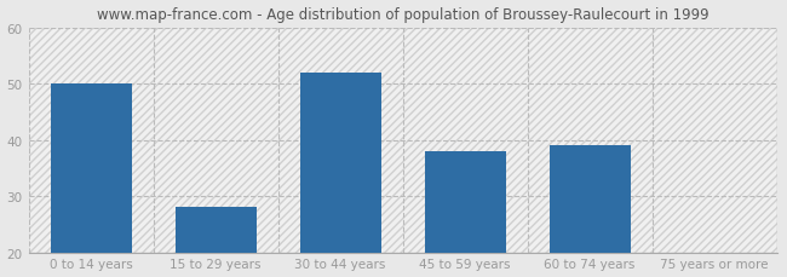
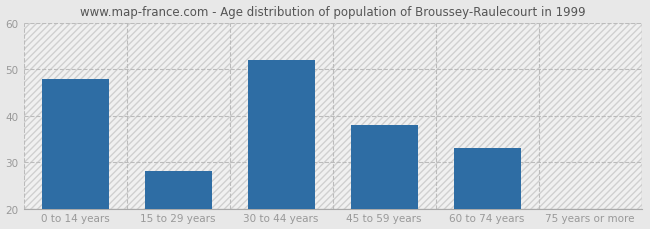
0 to 14 years: 50 -> 48
60 to 74 years: 39 -> 33
